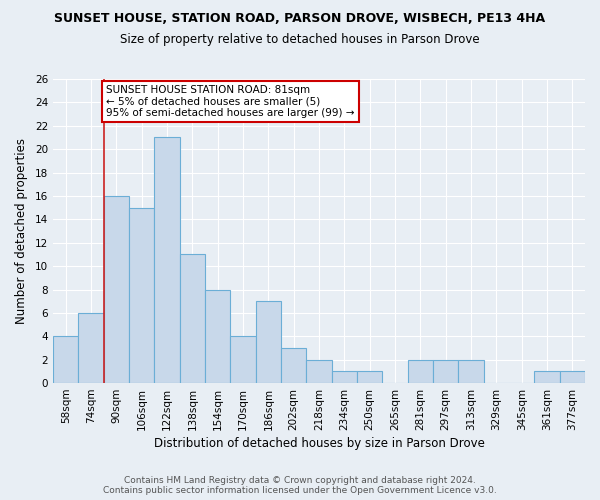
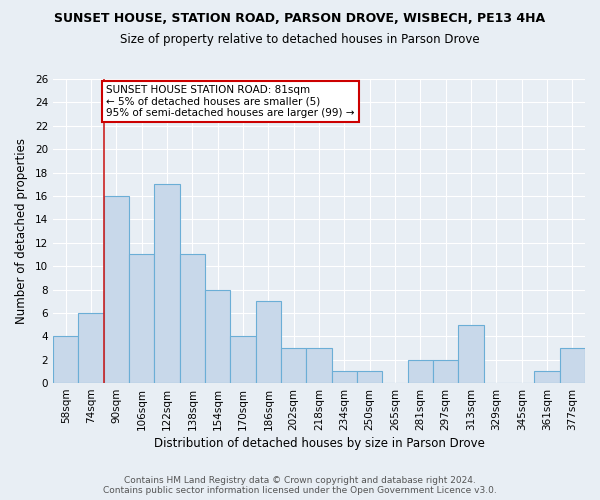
106sqm: 15 -> 11
122sqm: 21 -> 17
218sqm: 2 -> 3
313sqm: 2 -> 5
377sqm: 1 -> 3
